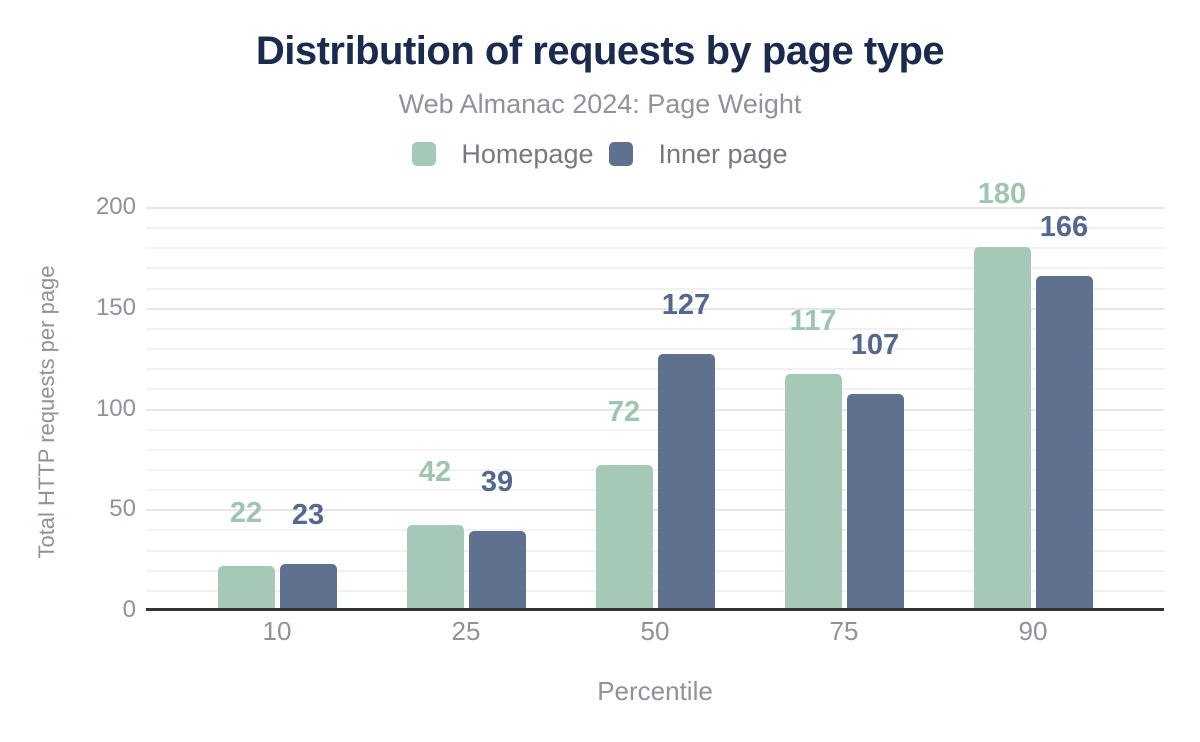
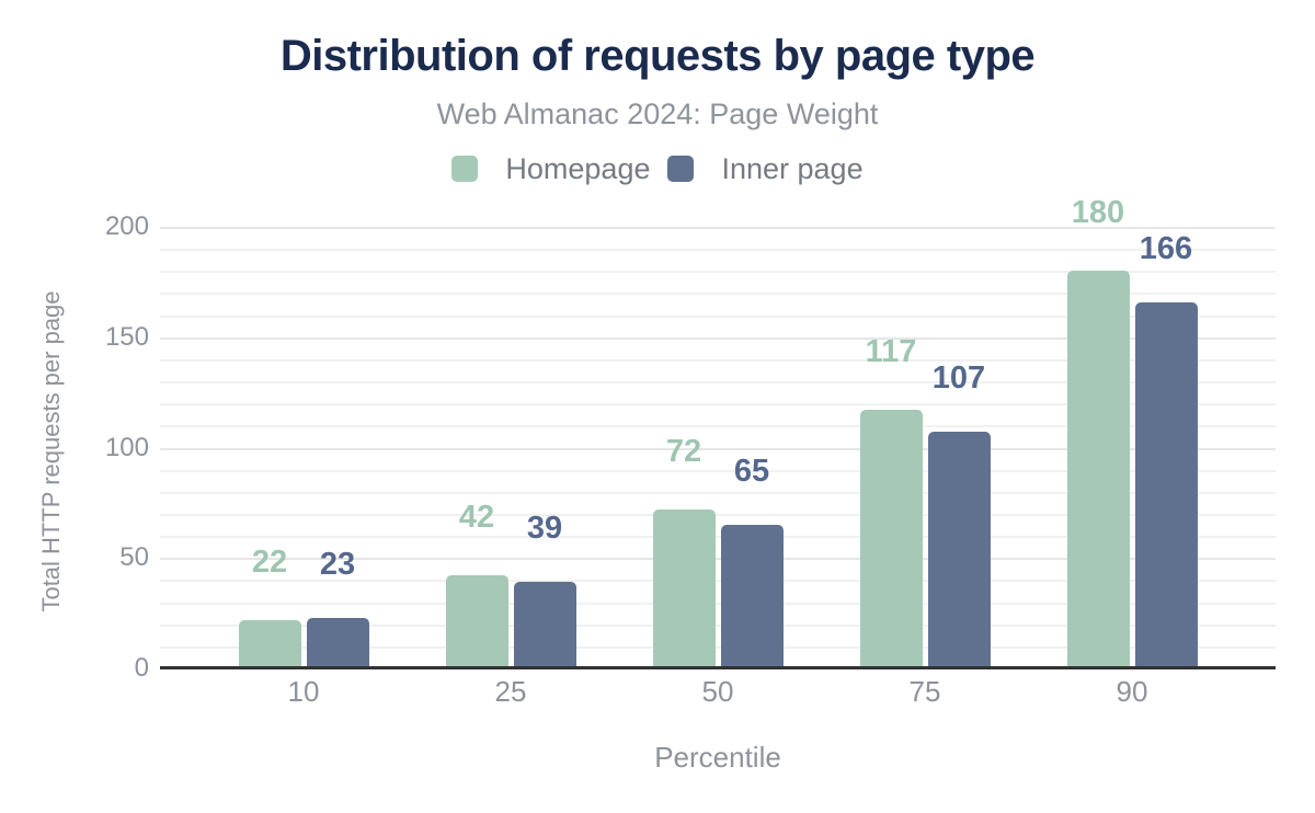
Inner page/50: 127 -> 65
